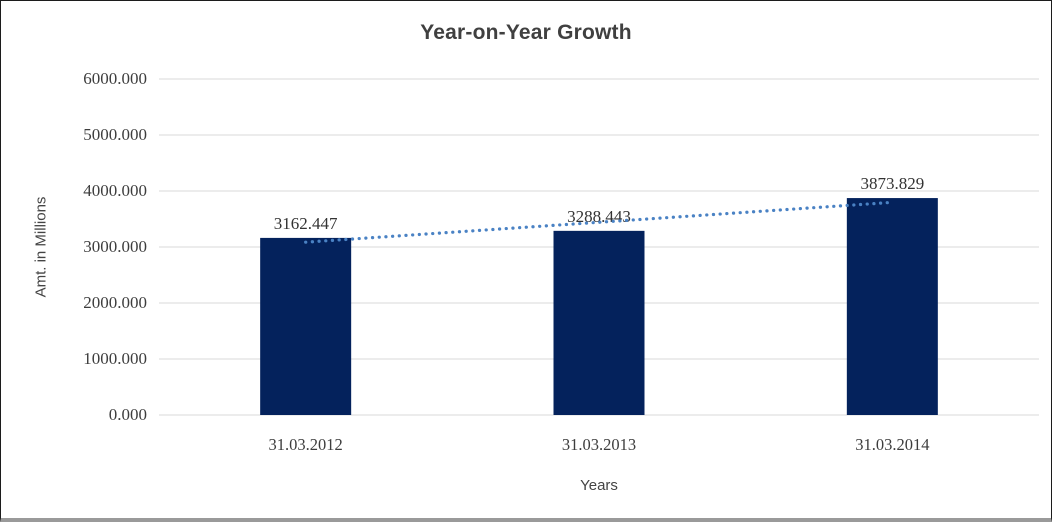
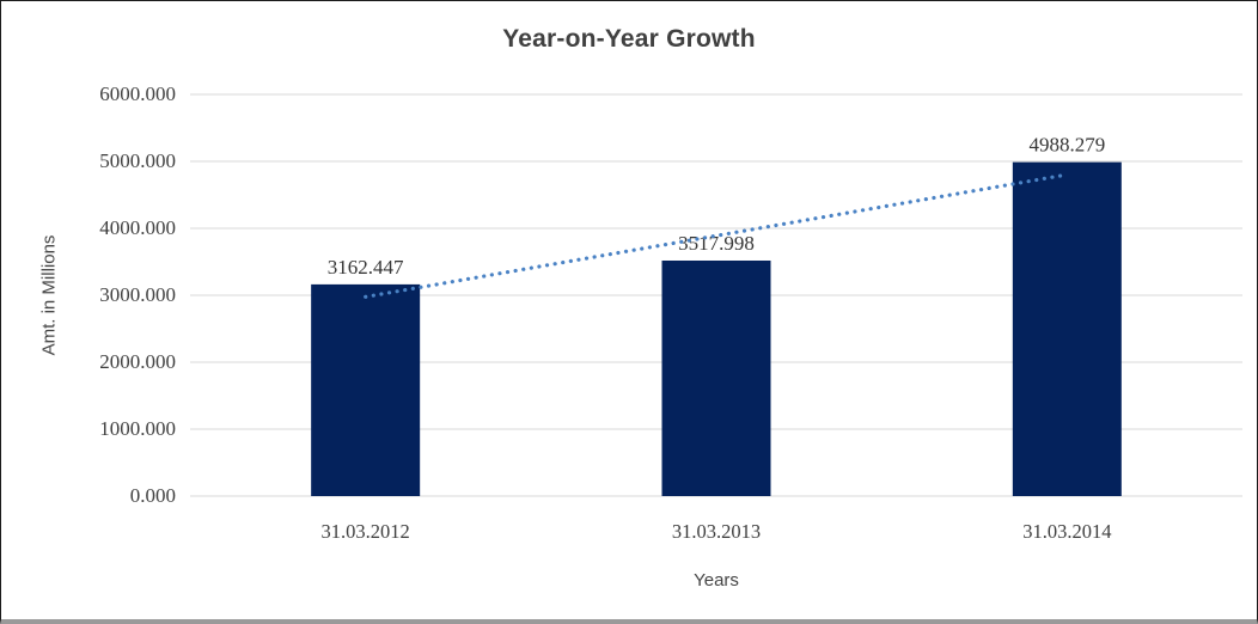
31.03.2013: 3288.443 -> 3517.998
31.03.2014: 3873.829 -> 4988.279
